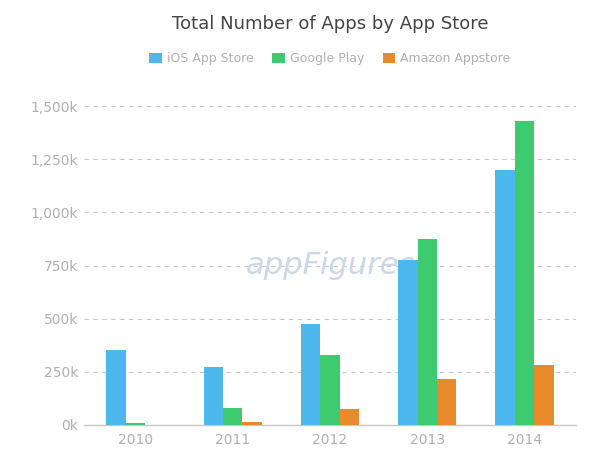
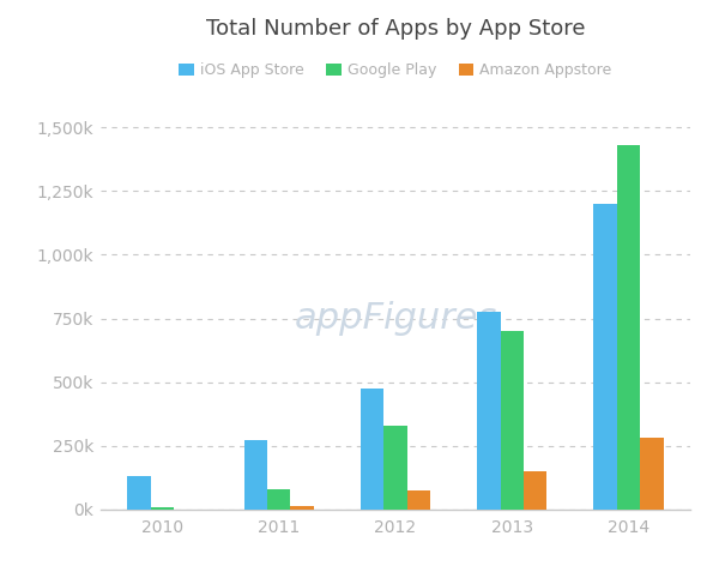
iOS App Store/2010: 350k -> 130k
Google Play/2013: 875k -> 700k
Amazon Appstore/2013: 215k -> 150k
